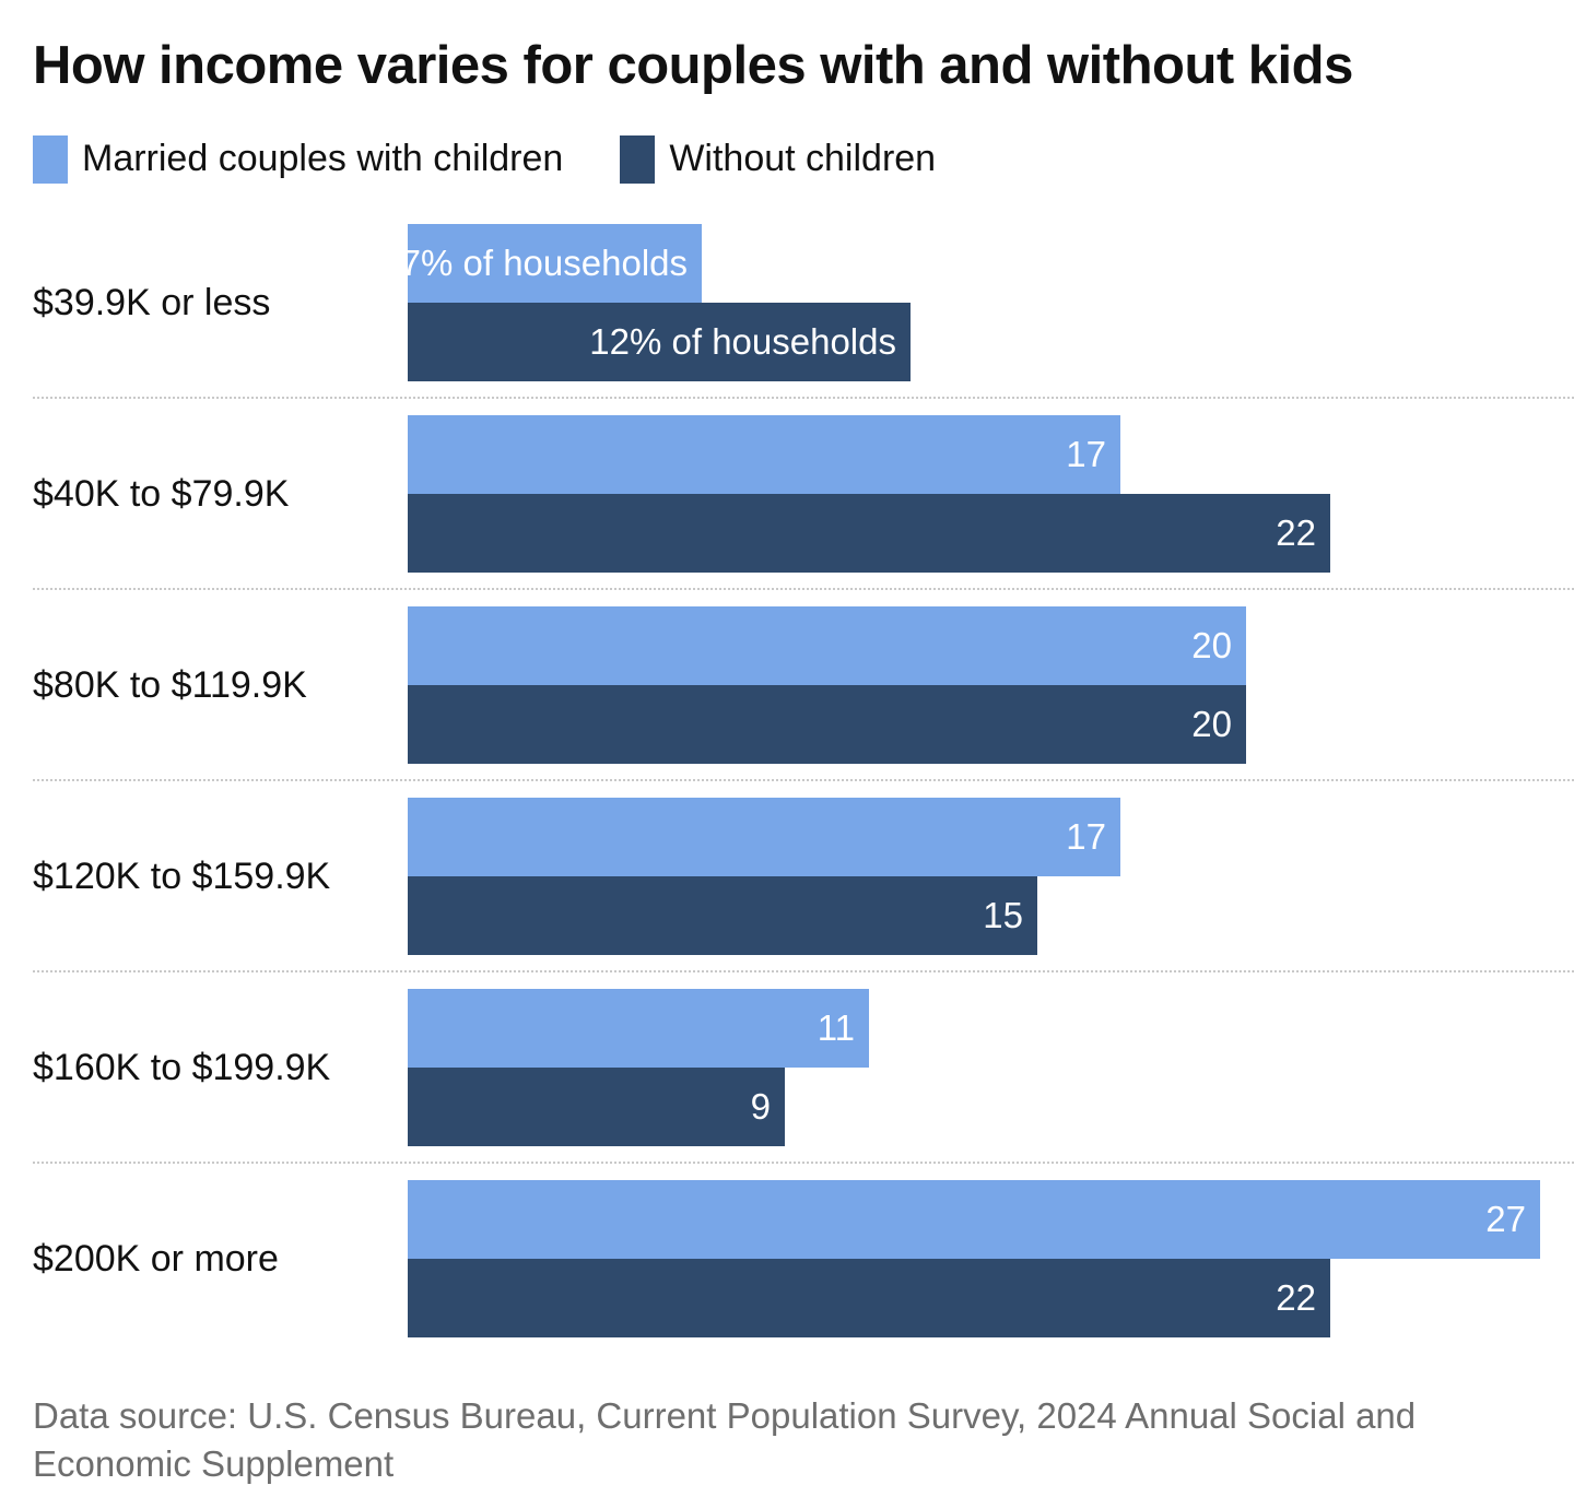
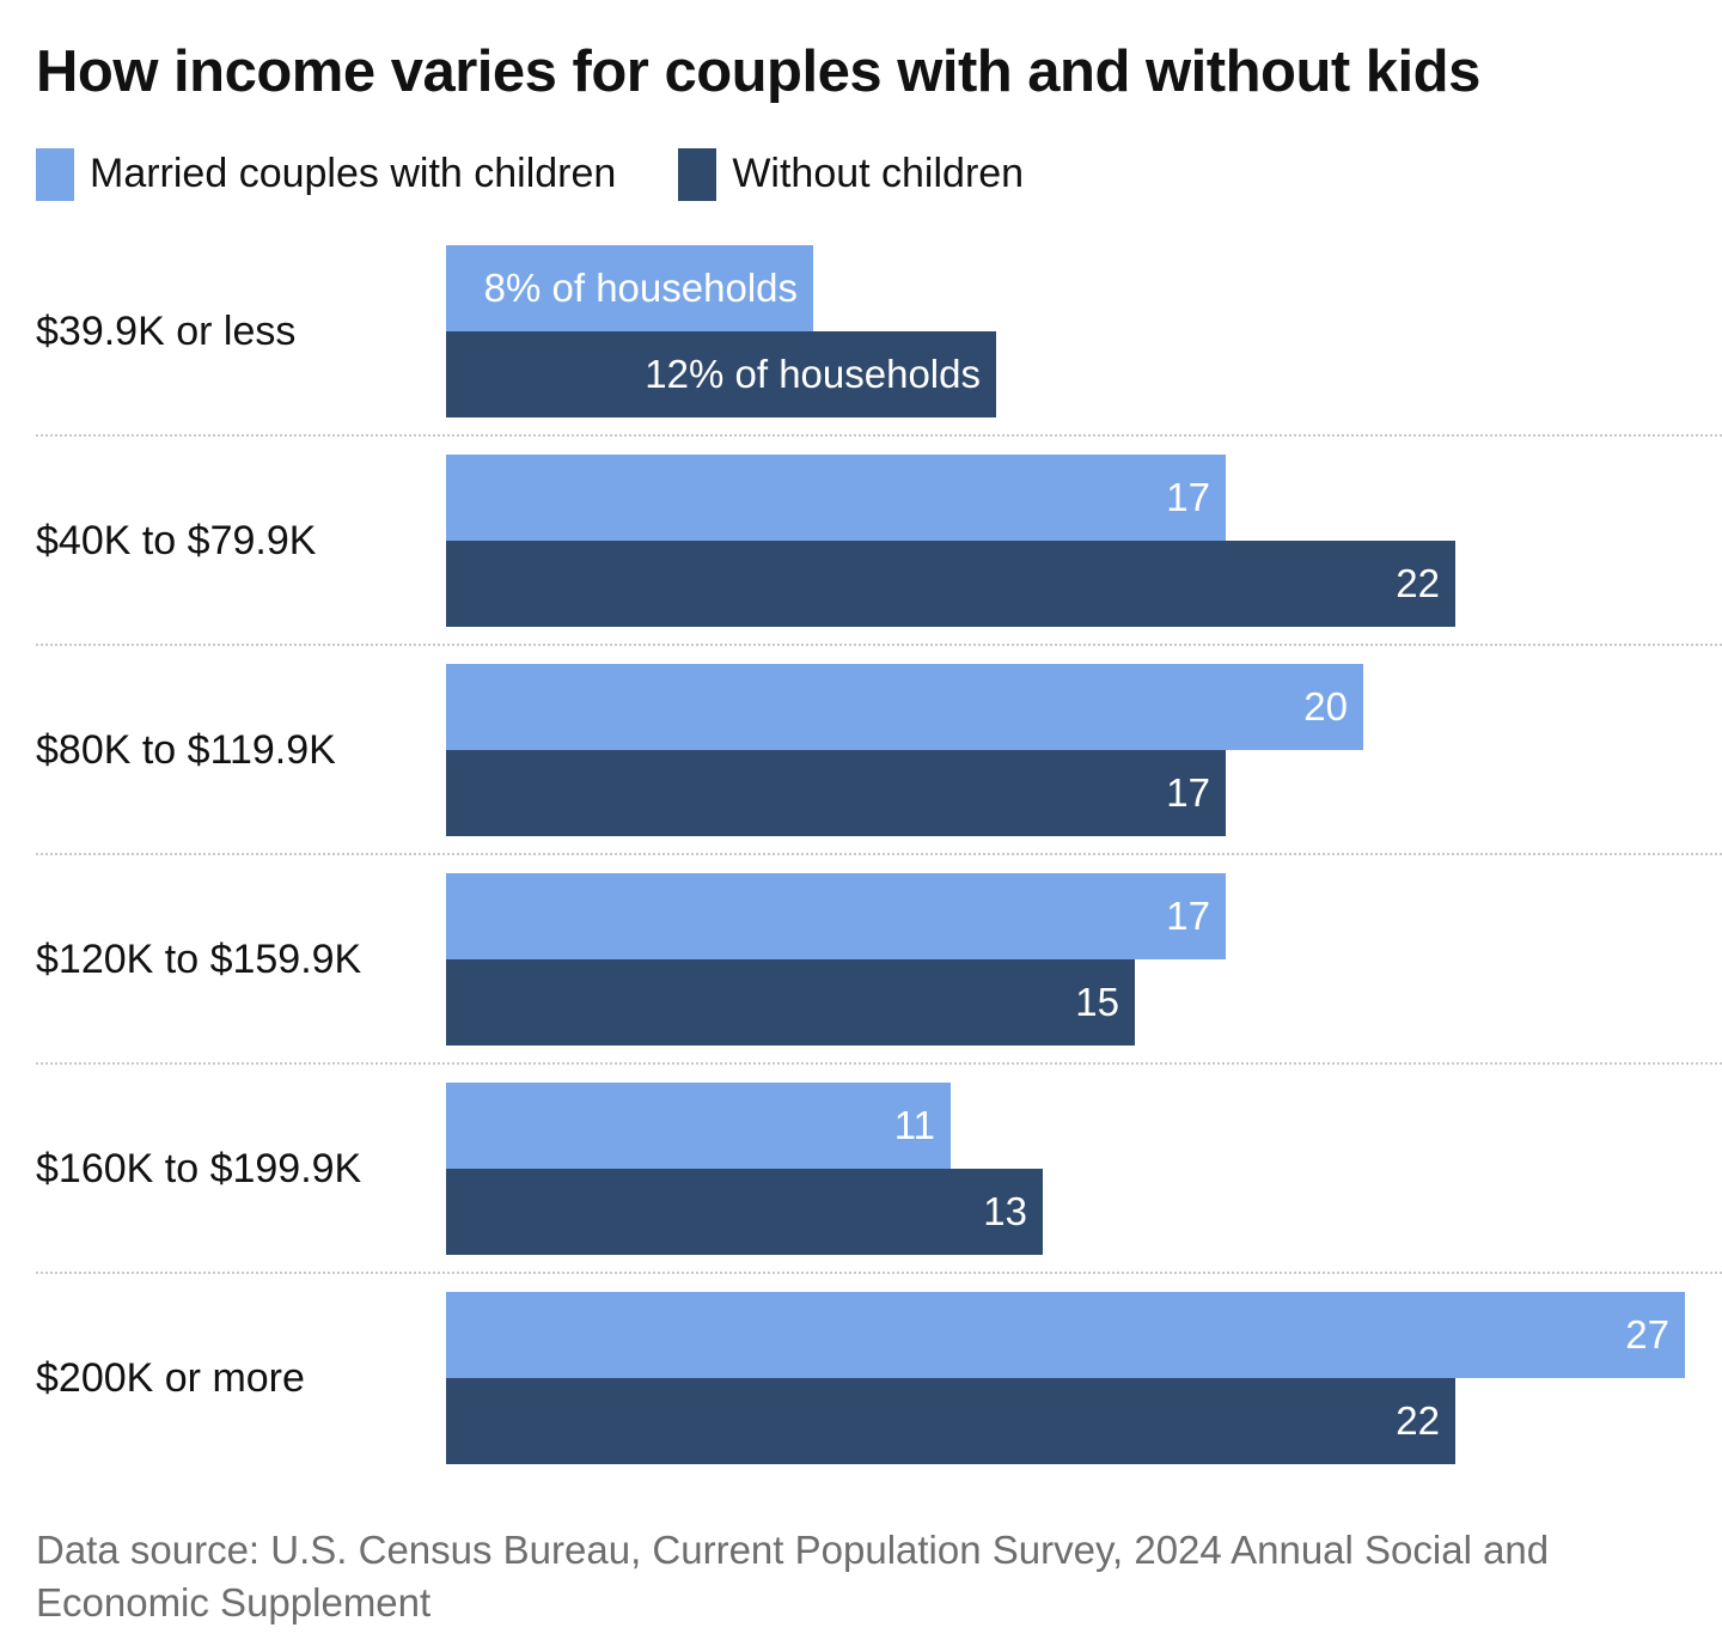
Married couples with children/$39.9K or less: 7% -> 8%
Without children/$80K to $119.9K: 20 -> 17
Without children/$160K to $199.9K: 9 -> 13
